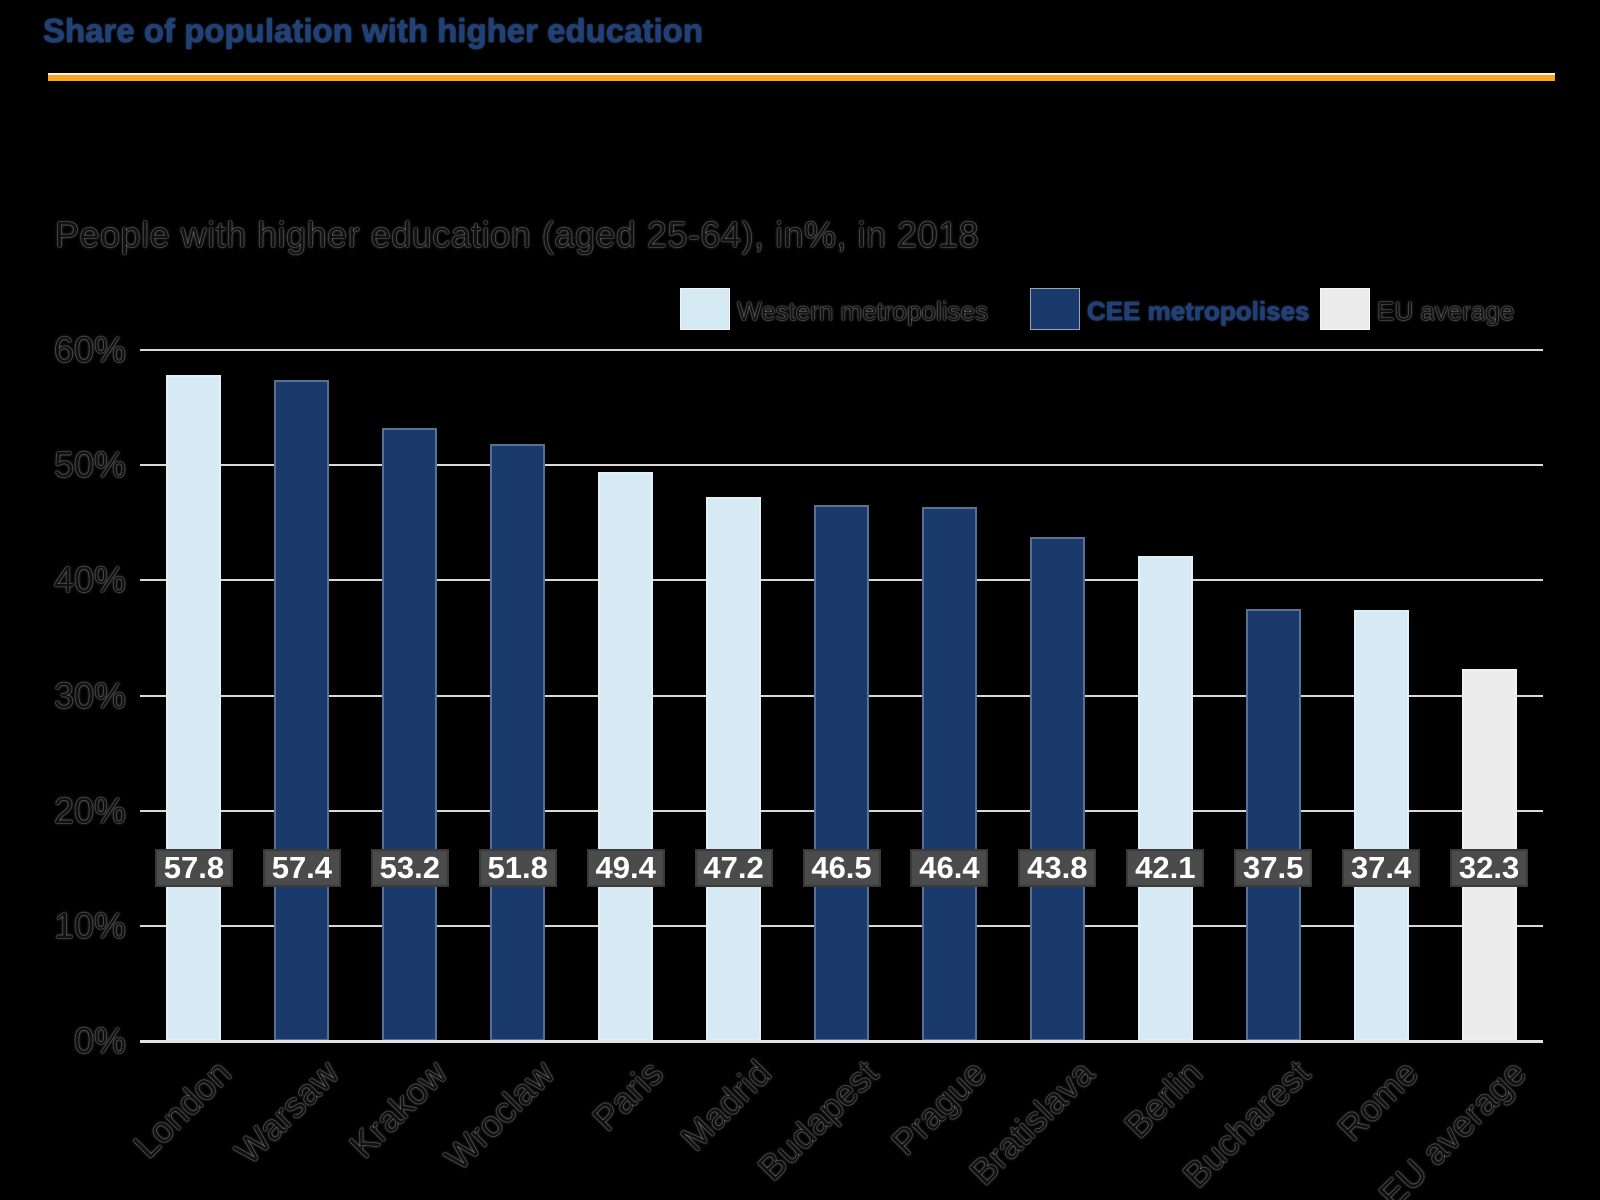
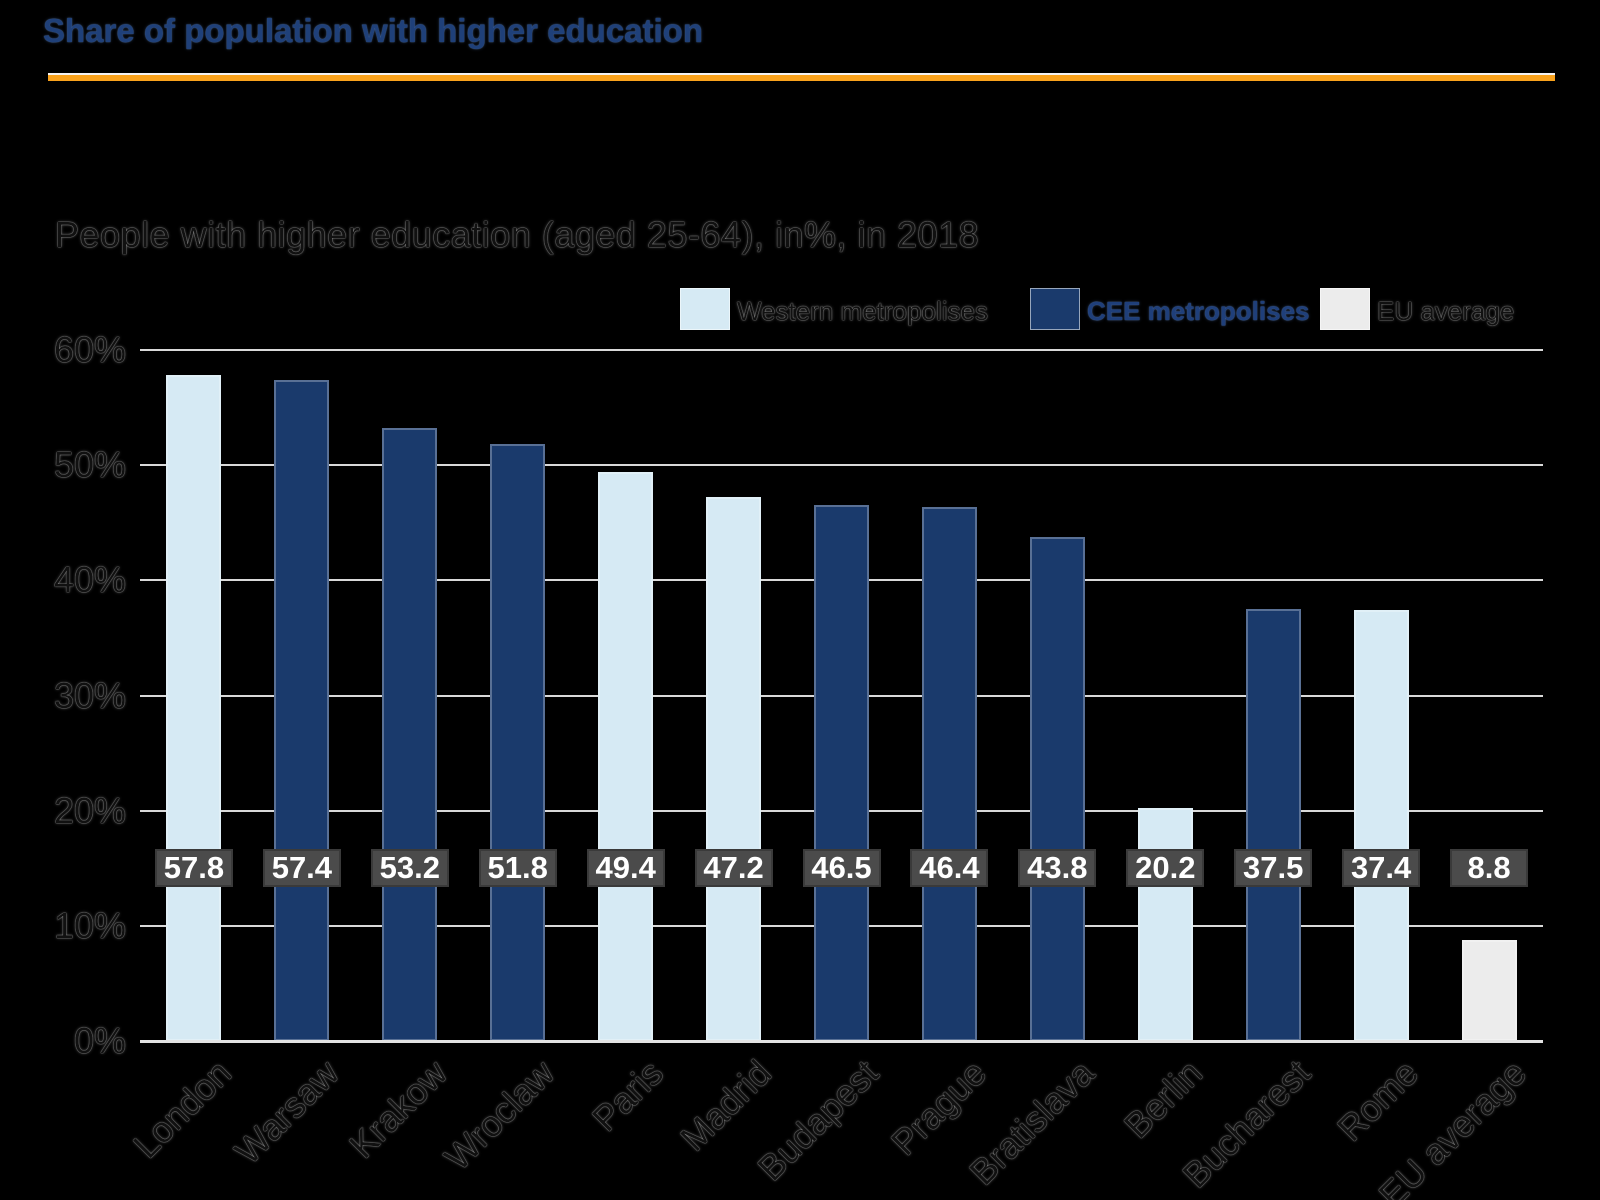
Berlin: 42.1 -> 20.2
EU average: 32.3 -> 8.8
